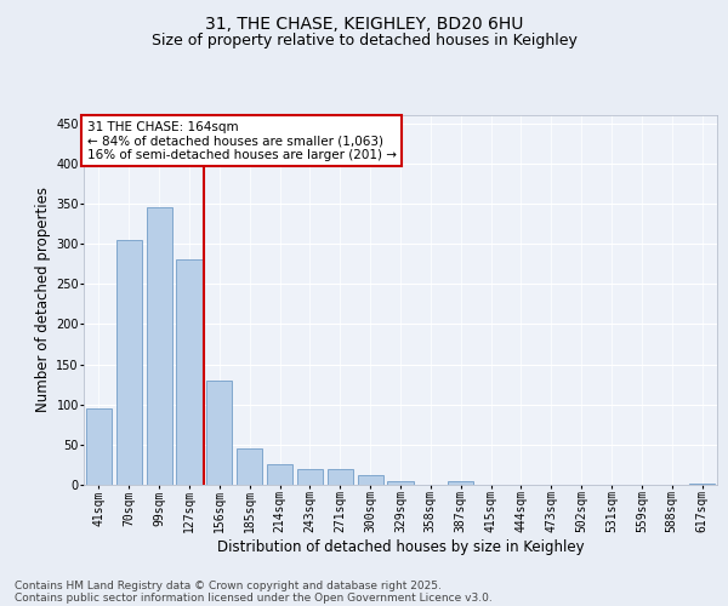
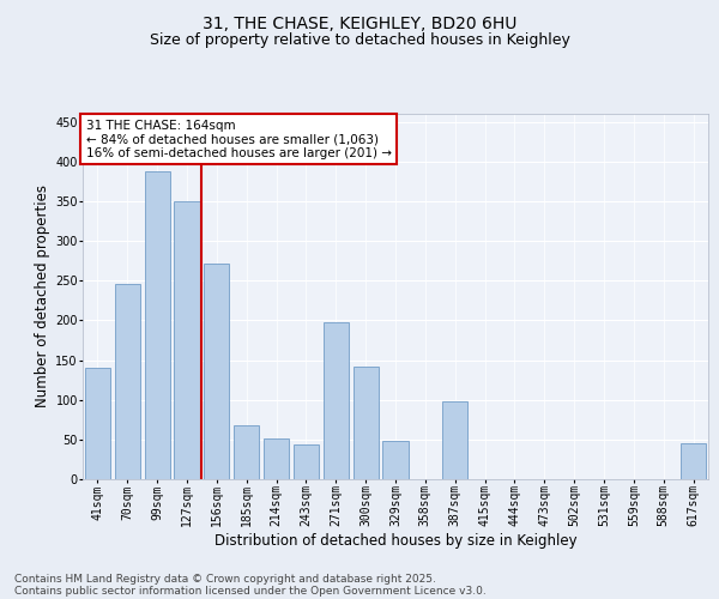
41sqm: 95 -> 140
70sqm: 305 -> 246
99sqm: 345 -> 388
127sqm: 280 -> 350
156sqm: 130 -> 272
185sqm: 45 -> 68
214sqm: 25 -> 52
243sqm: 20 -> 44
271sqm: 20 -> 198
300sqm: 12 -> 142
329sqm: 5 -> 48
387sqm: 5 -> 98
617sqm: 2 -> 46
